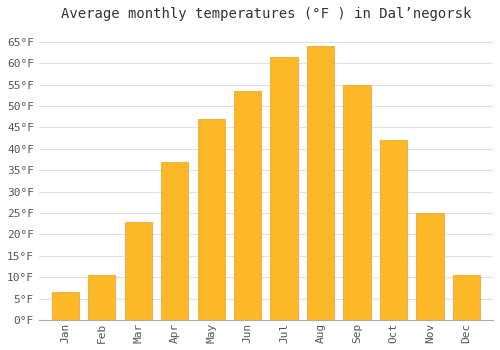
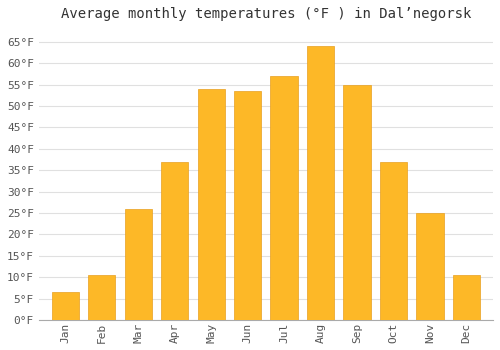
Mar: 23.0°F -> 26.0°F
May: 47.0°F -> 54.0°F
Jul: 61.5°F -> 57.0°F
Oct: 42.0°F -> 37.0°F
